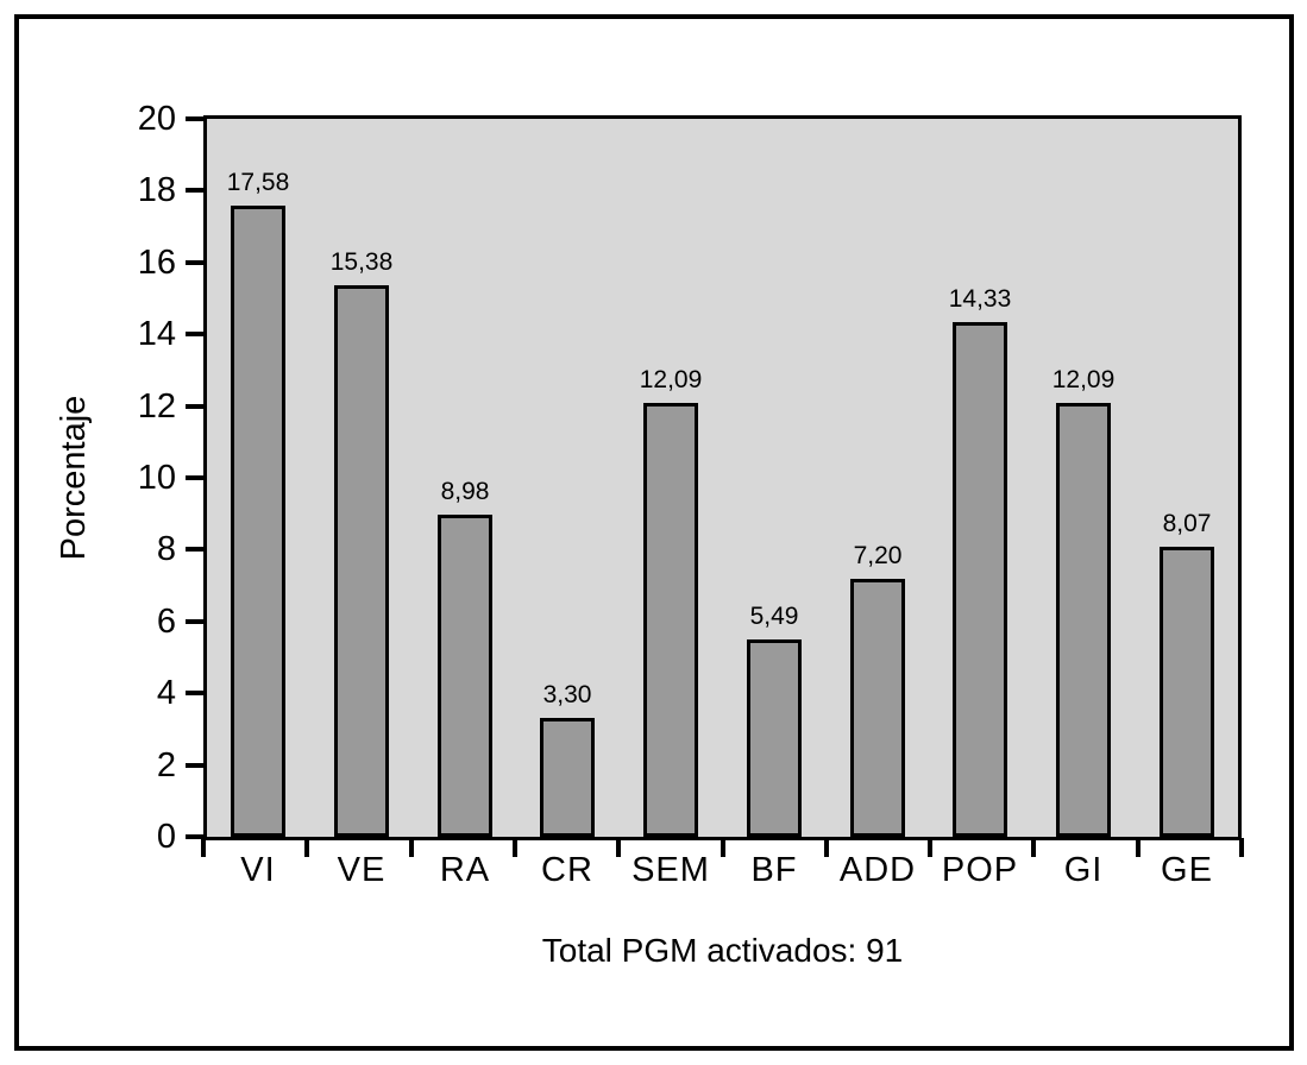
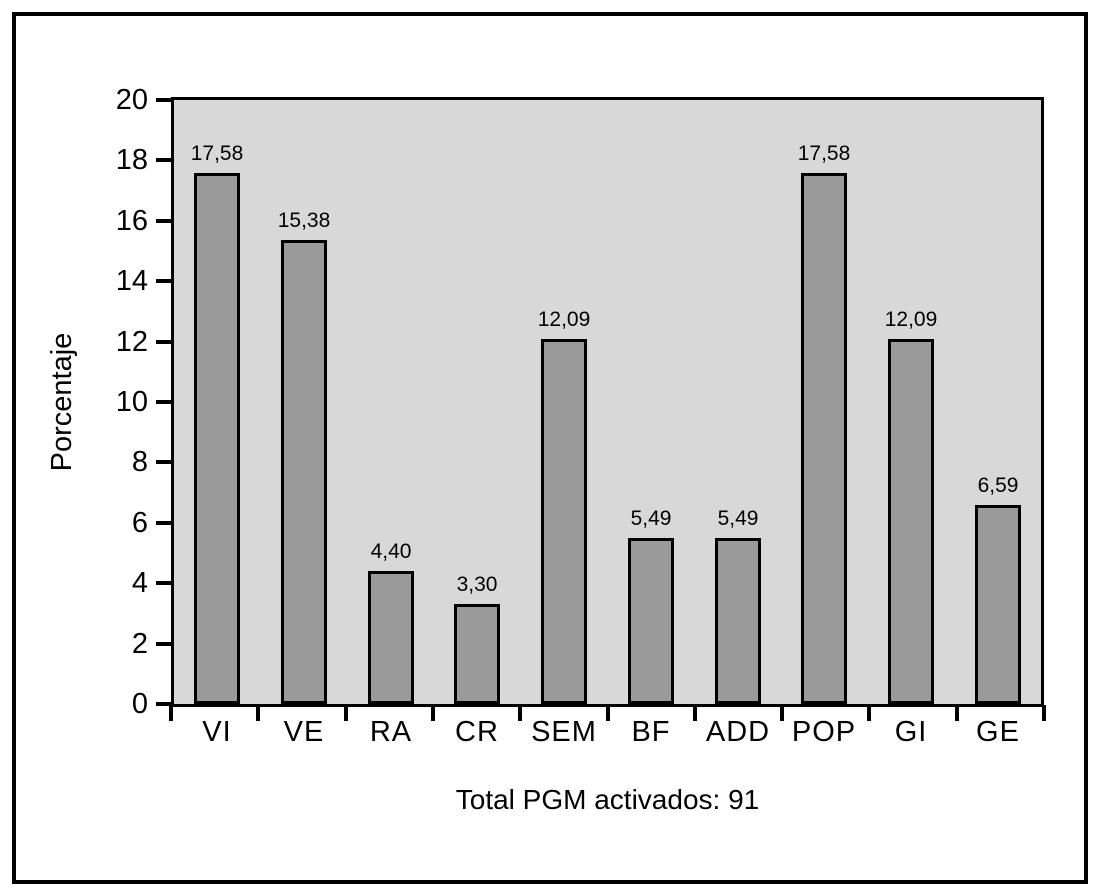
RA: 8,98 -> 4,40
ADD: 7,20 -> 5,49
POP: 14,33 -> 17,58
GE: 8,07 -> 6,59
